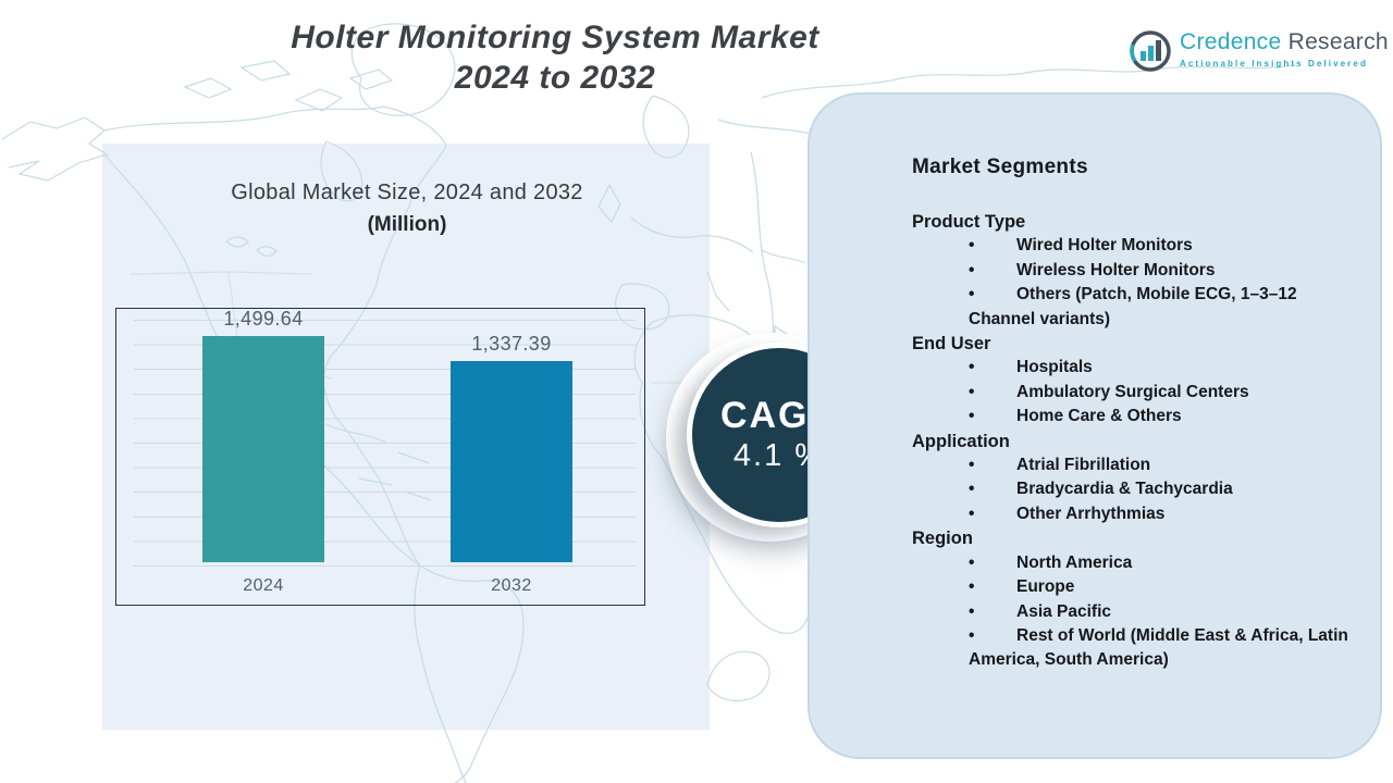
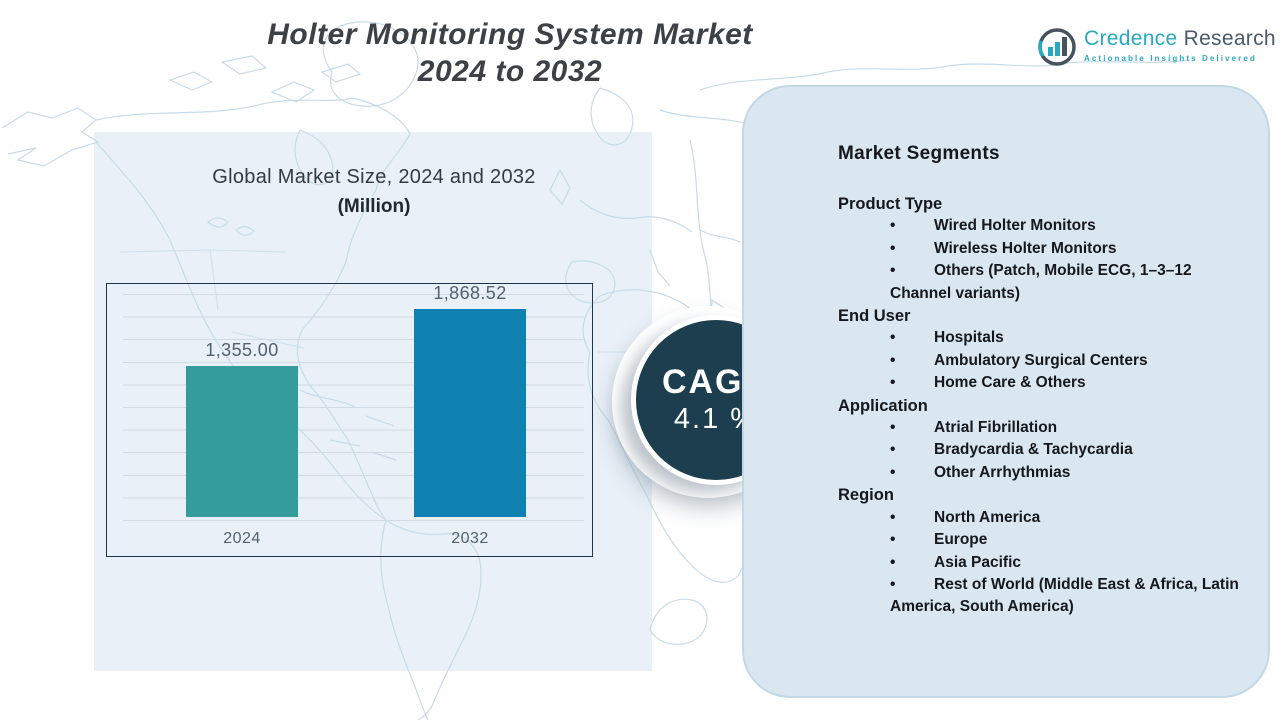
2024: 1,499.64 -> 1,355.00
2032: 1,337.39 -> 1,868.52
